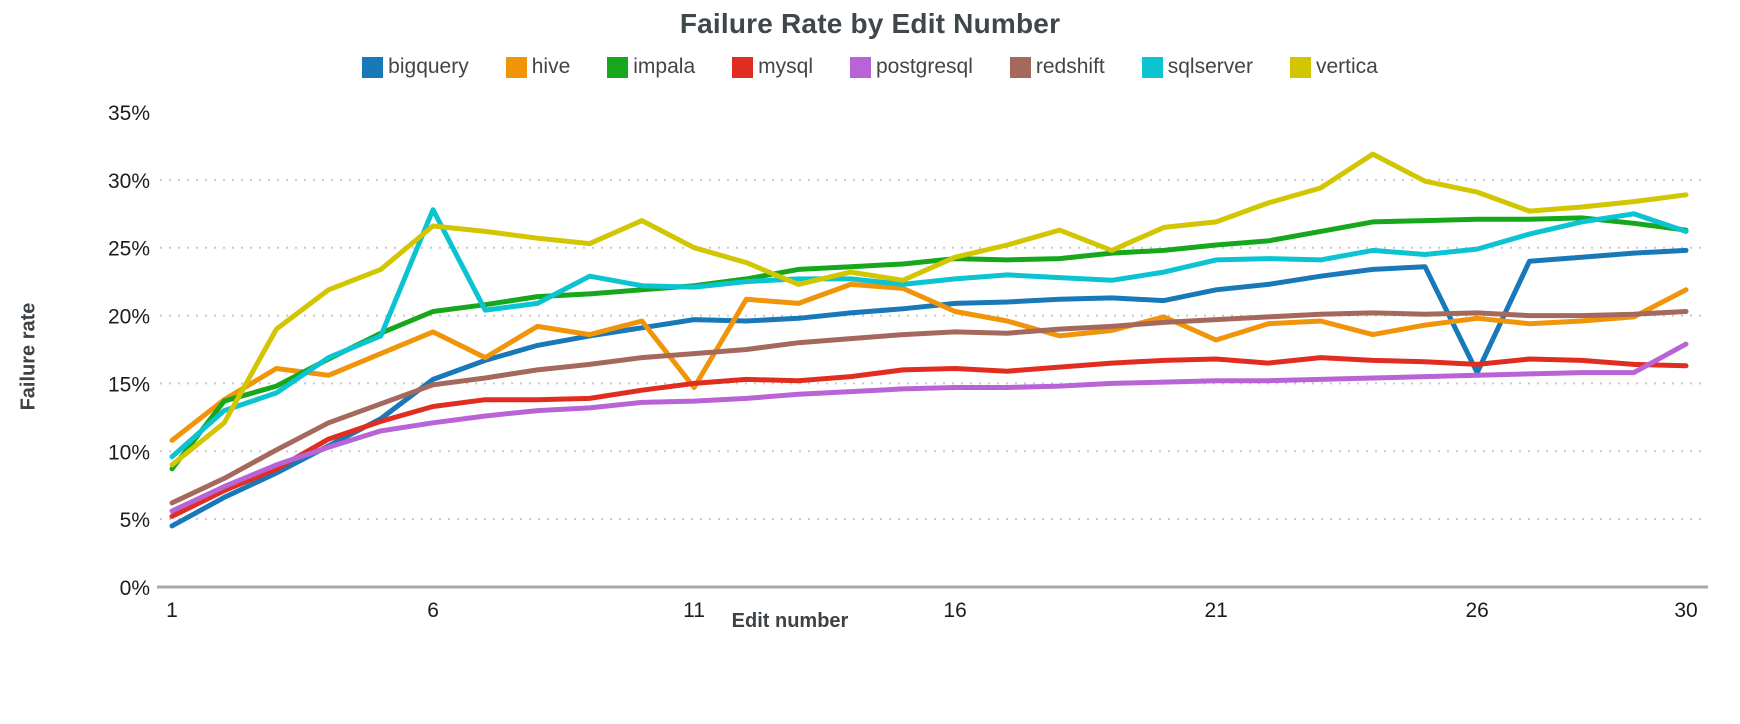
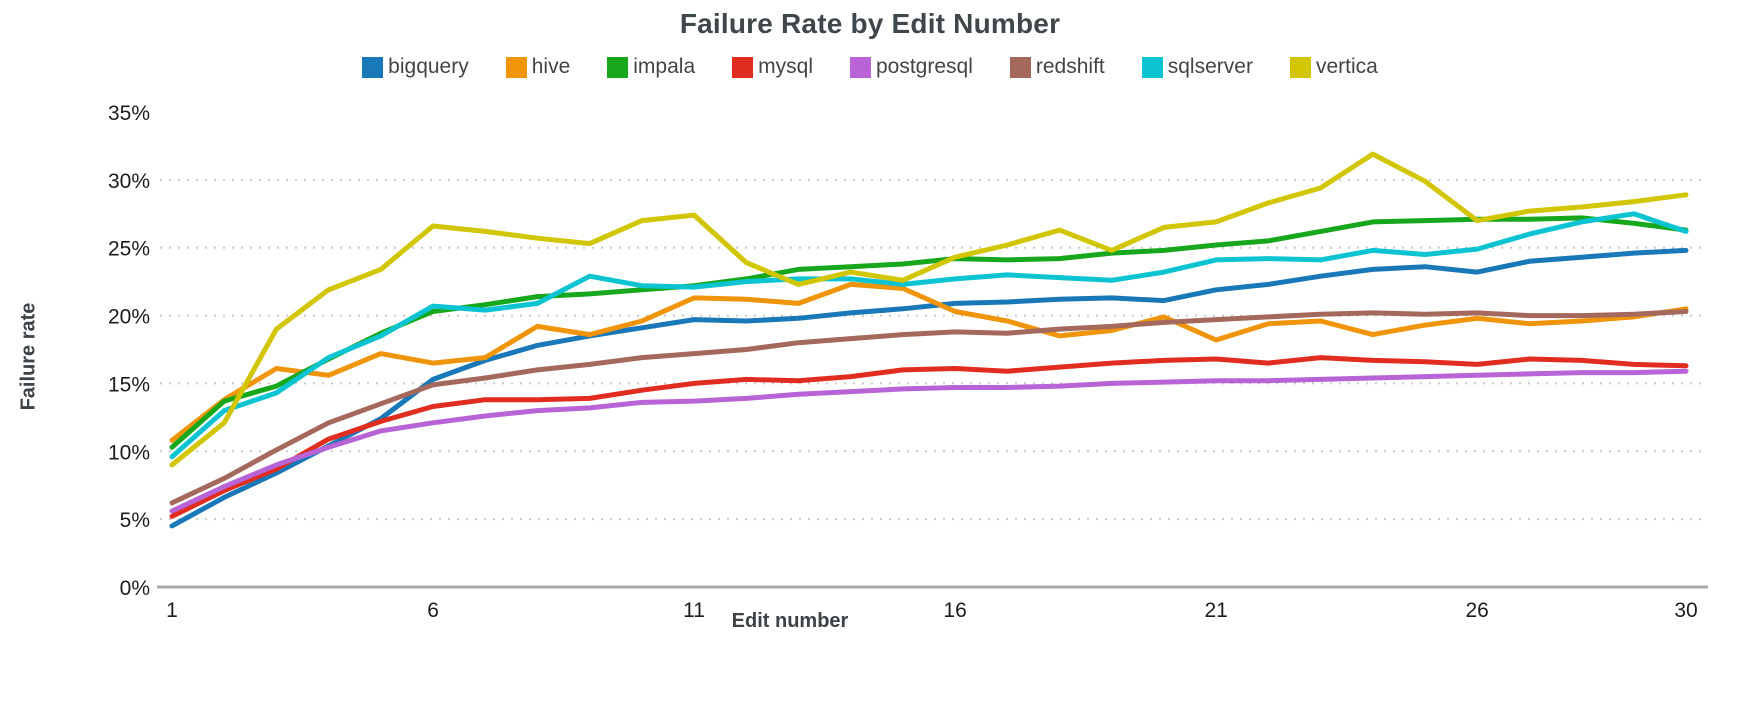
impala/1: 8.7% -> 10.3%
hive/6: 18.8% -> 16.5%
sqlserver/6: 27.8% -> 20.7%
hive/11: 14.7% -> 21.3%
vertica/11: 25.0% -> 27.4%
bigquery/26: 15.8% -> 23.2%
vertica/26: 29.1% -> 27.0%
hive/30: 21.9% -> 20.5%
postgresql/30: 17.9% -> 15.9%
